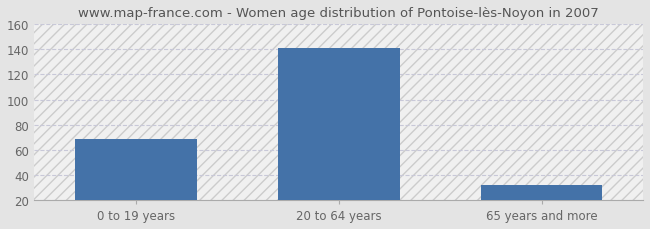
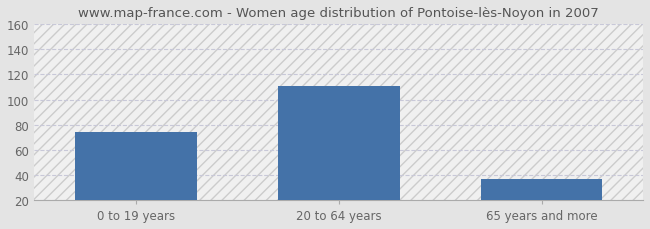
0 to 19 years: 69 -> 74
20 to 64 years: 141 -> 111
65 years and more: 32 -> 37
